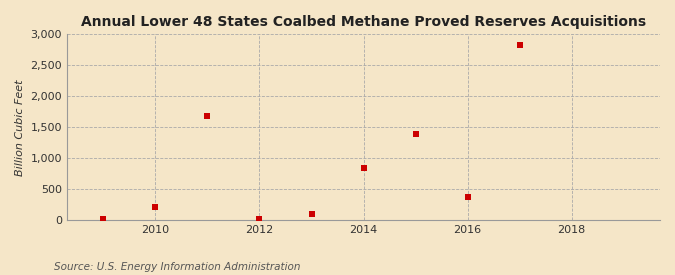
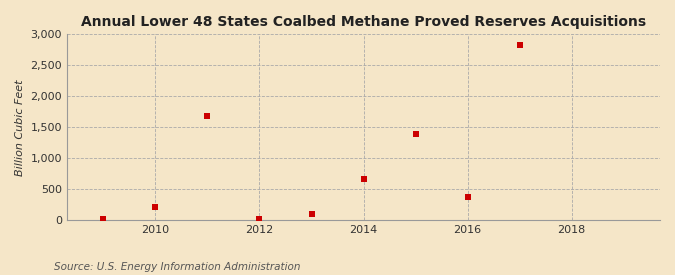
2014: 840 -> 670
